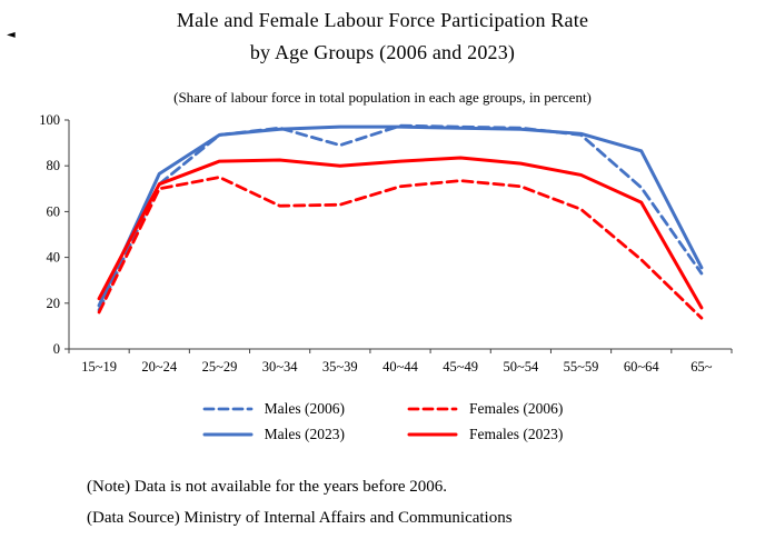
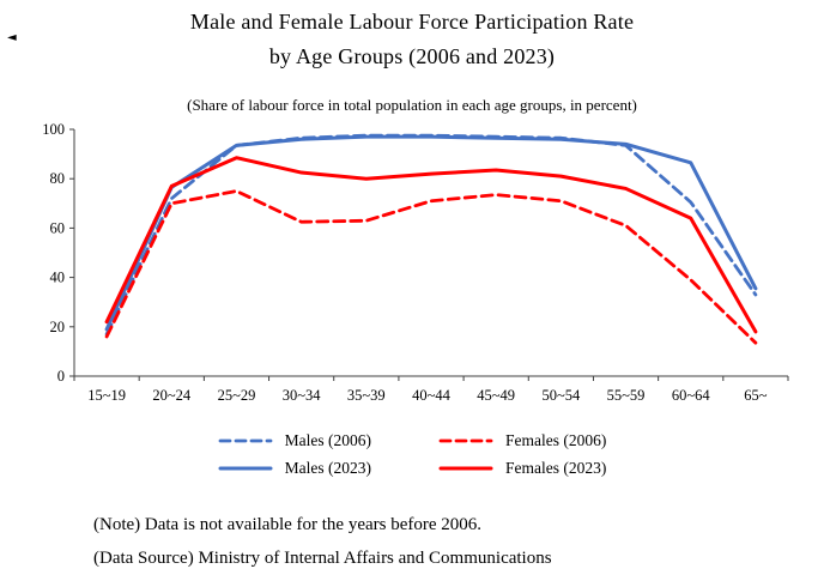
Females (2023)/20~24: 72 -> 77
Females (2023)/25~29: 82 -> 88
Males (2006)/35~39: 89 -> 98
